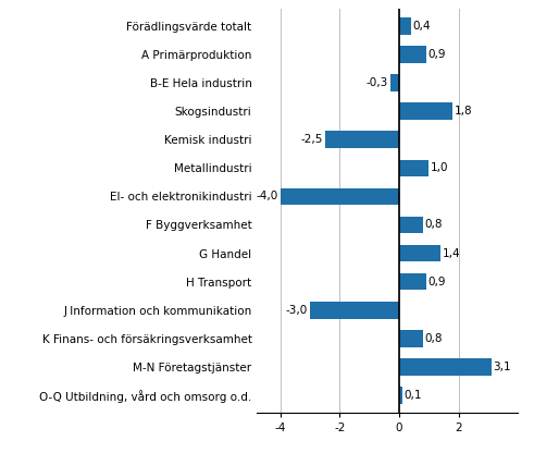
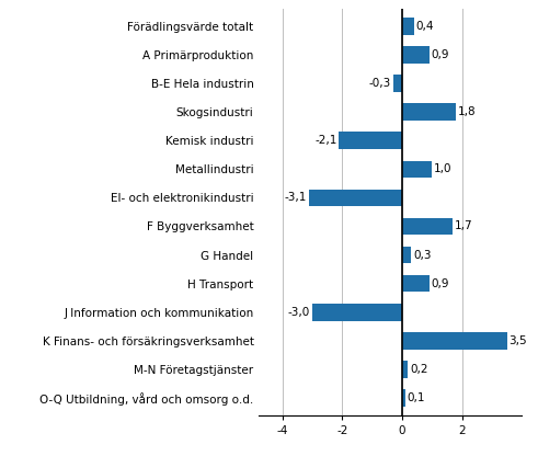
Kemisk industri: -2,5 -> -2,1
El- och elektronikindustri: -4,0 -> -3,1
F Byggverksamhet: 0,8 -> 1,7
G Handel: 1,4 -> 0,3
K Finans- och försäkringsverksamhet: 0,8 -> 3,5
M-N Företagstjänster: 3,1 -> 0,2
